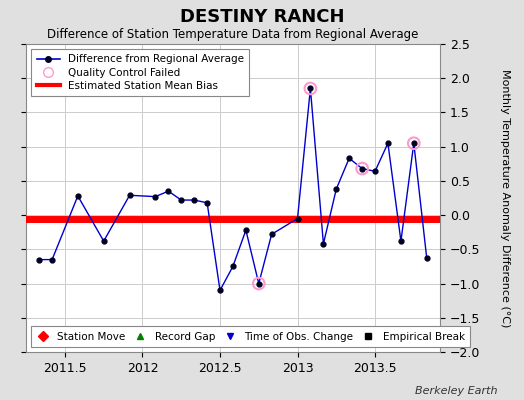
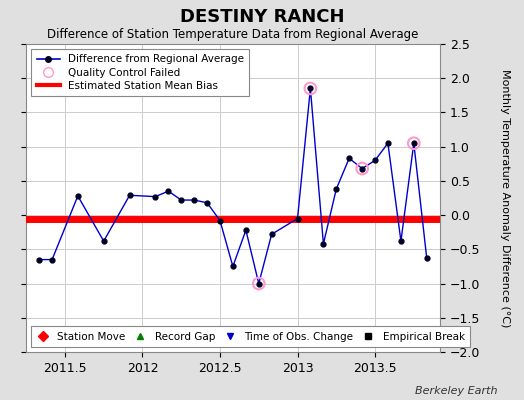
Time of Obs. Change/2012.5: -1.10 -> -0.08
Time of Obs. Change/2013.5: 0.64 -> 0.80
